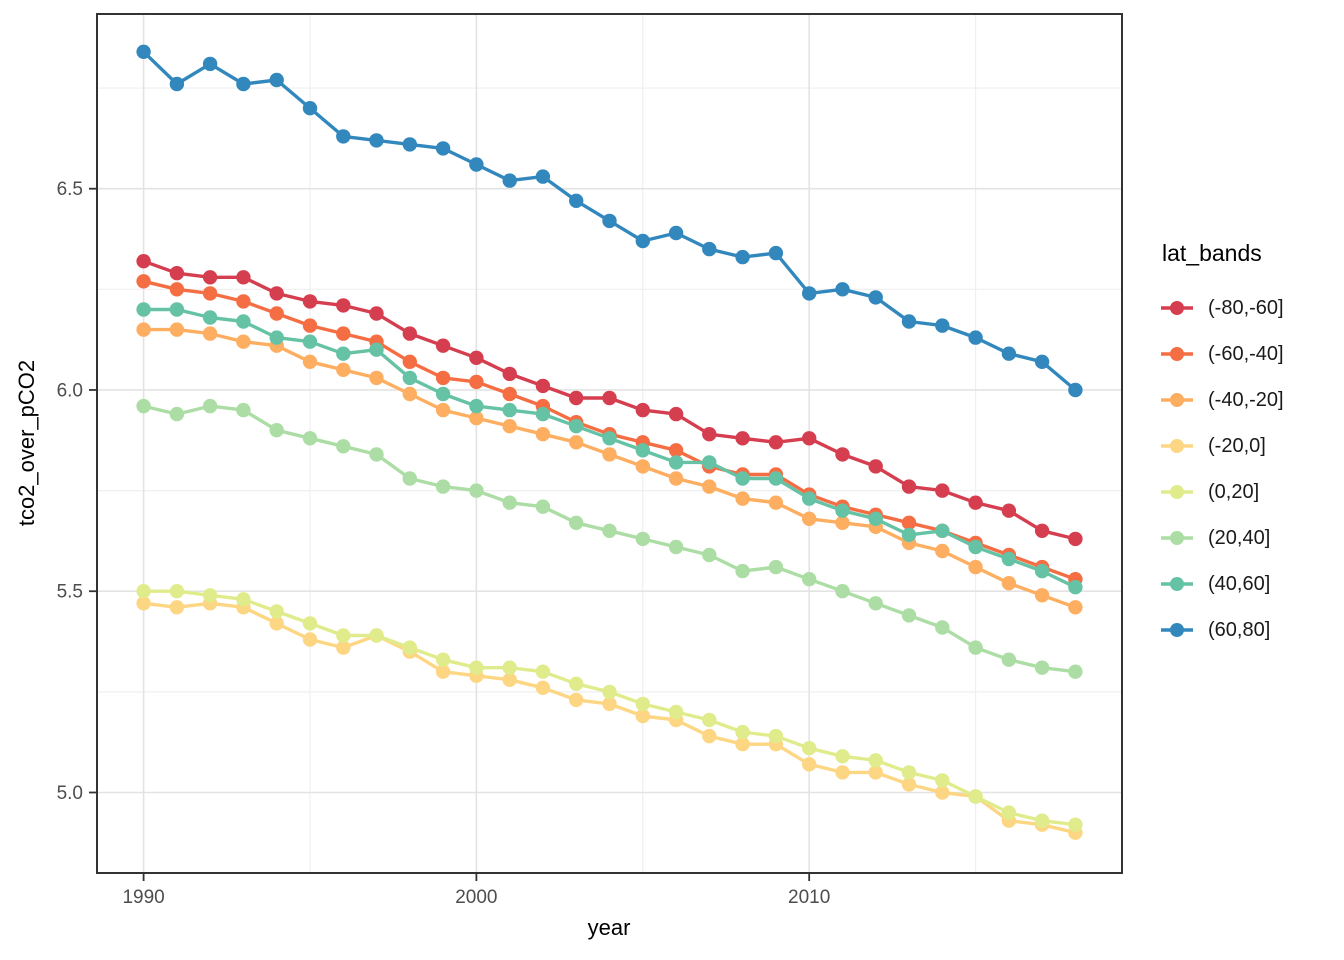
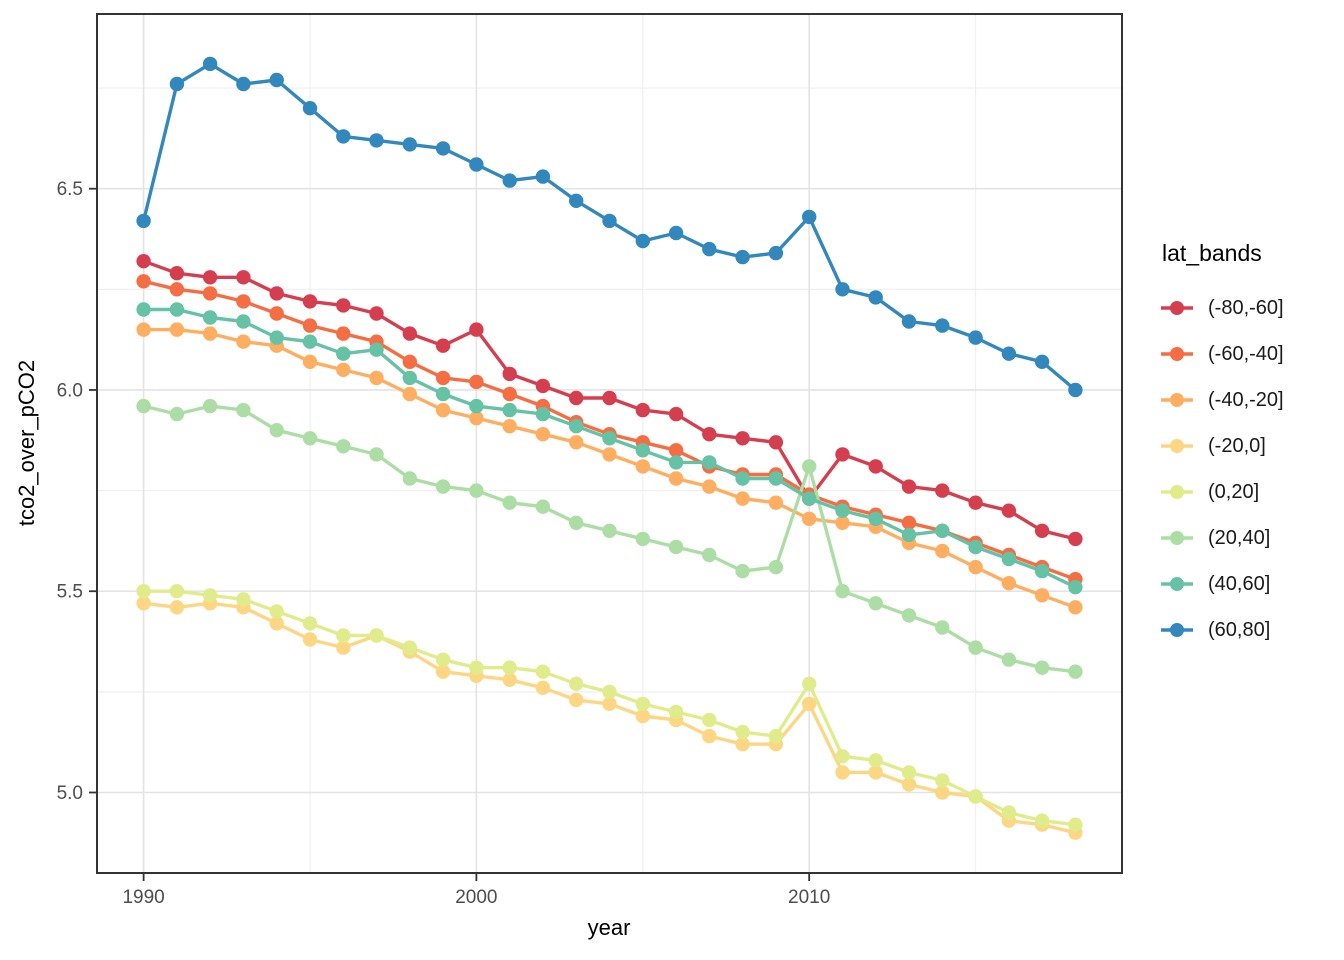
(60,80]/1990: 6.84 -> 6.42
(-80,-60]/2000: 6.08 -> 6.15
(-80,-60]/2010: 5.88 -> 5.73
(-20,0]/2010: 5.07 -> 5.22
(0,20]/2010: 5.11 -> 5.27
(20,40]/2010: 5.53 -> 5.81
(60,80]/2010: 6.24 -> 6.43
